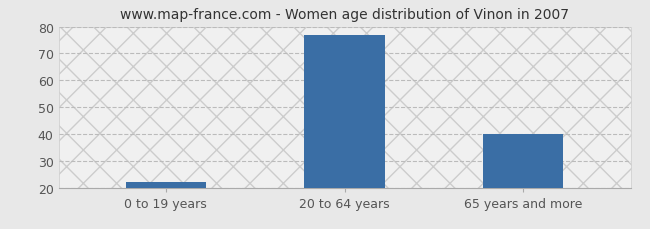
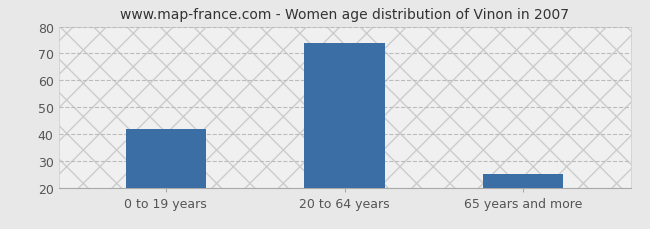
0 to 19 years: 22 -> 42
20 to 64 years: 77 -> 74
65 years and more: 40 -> 25
